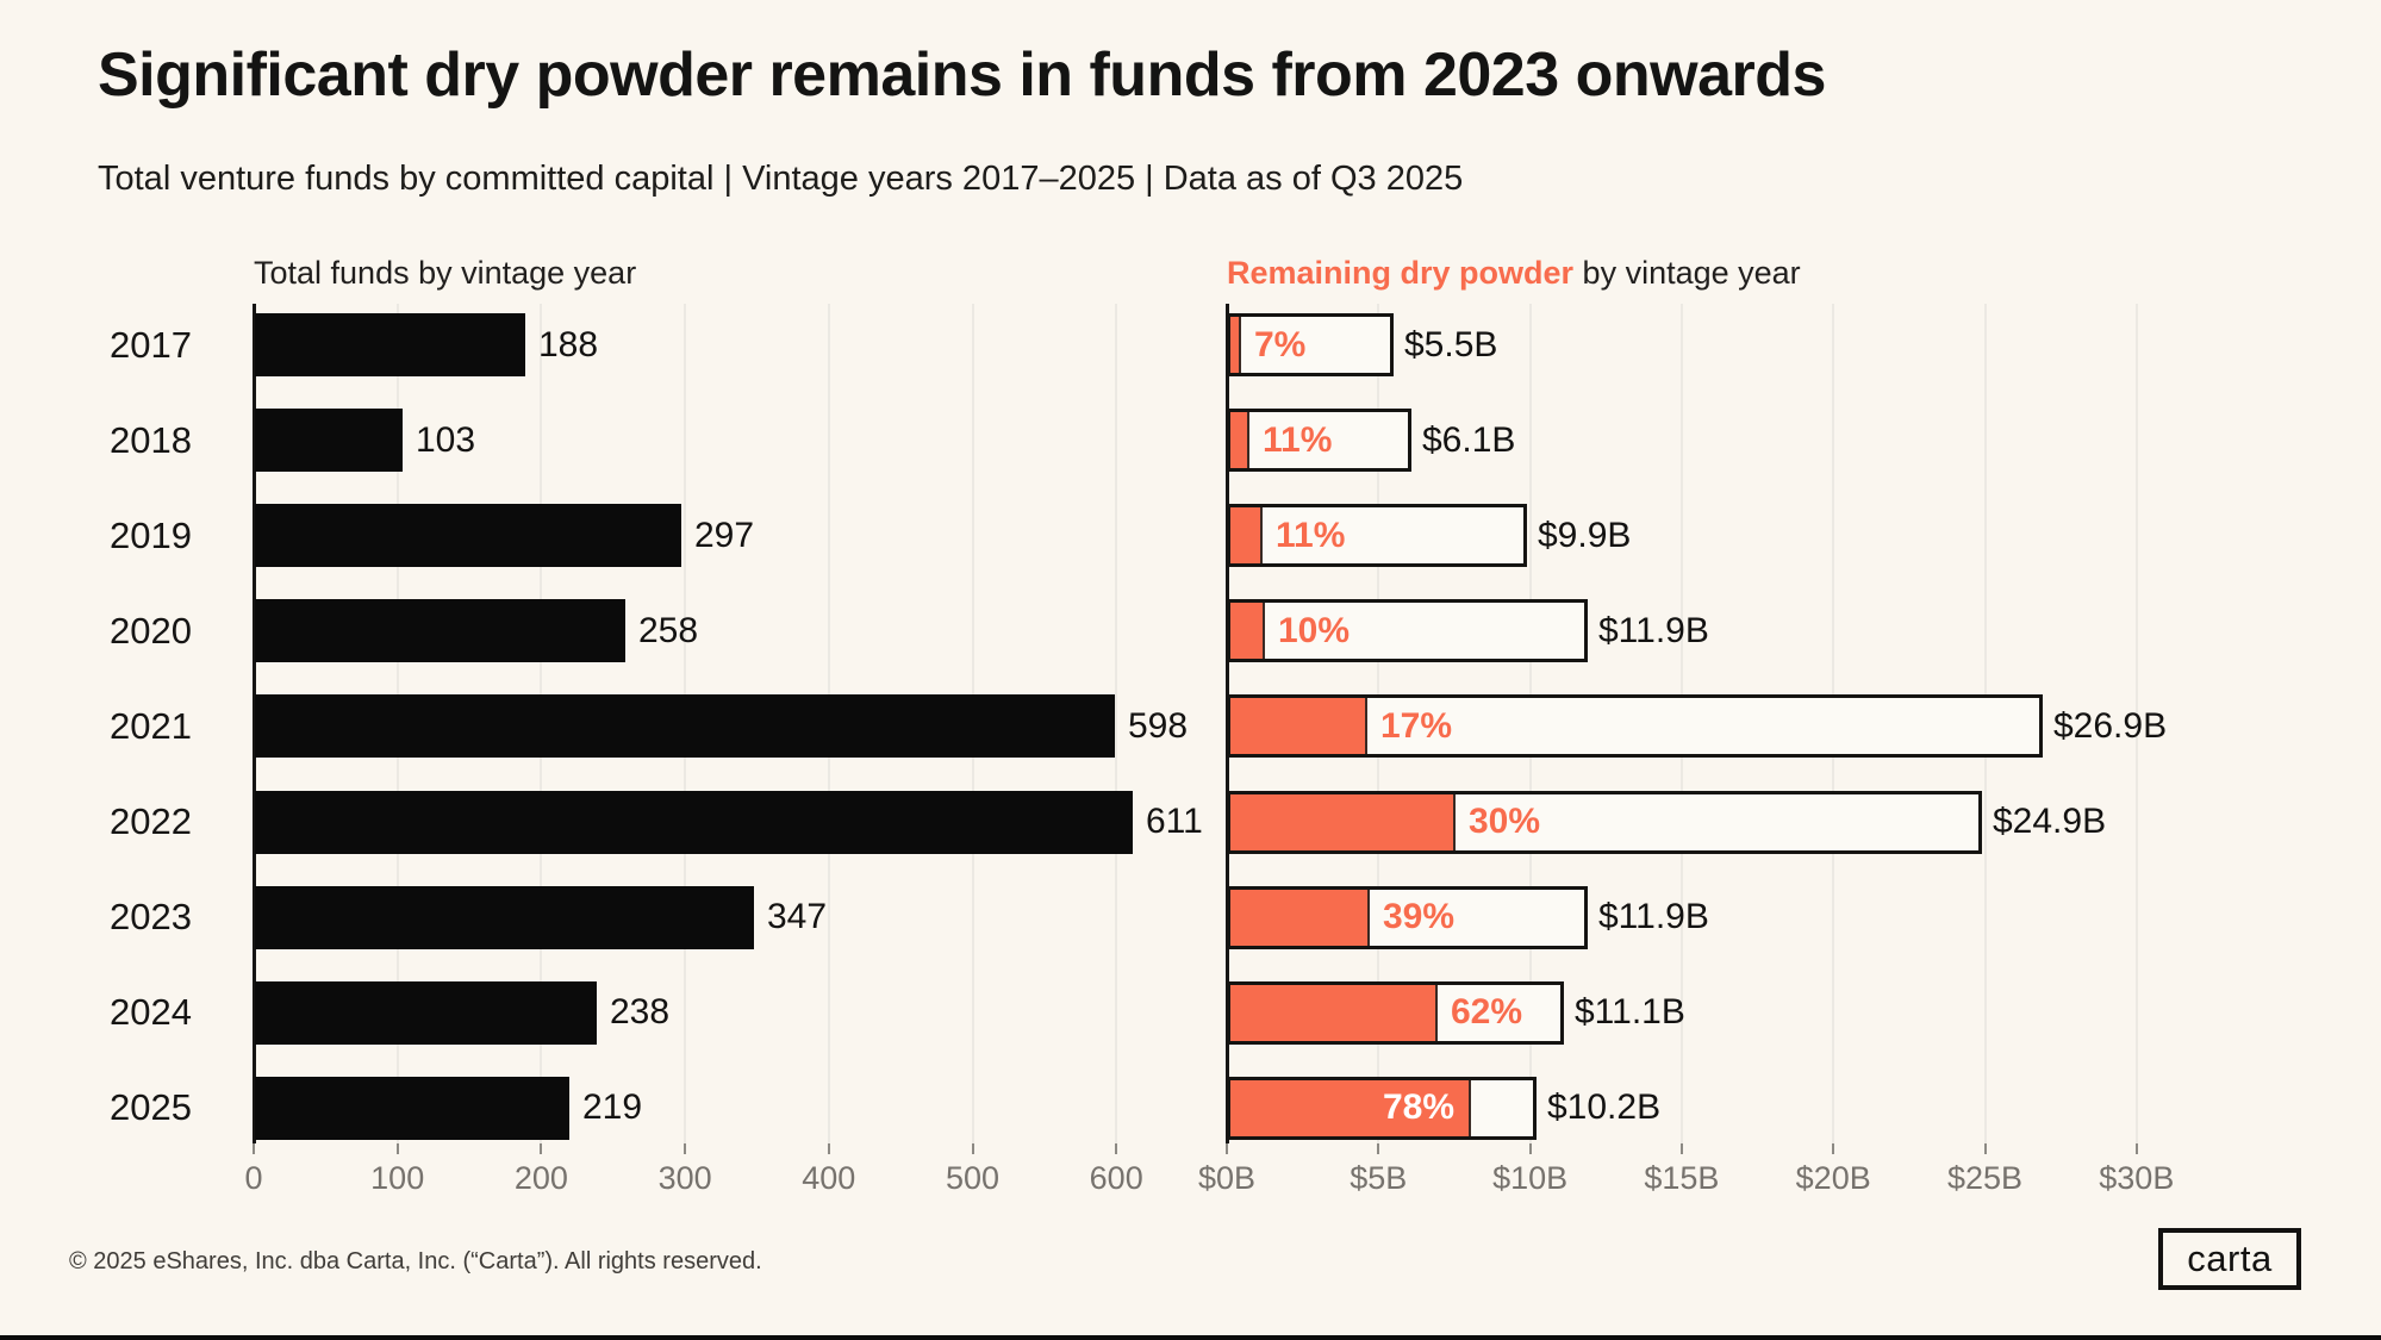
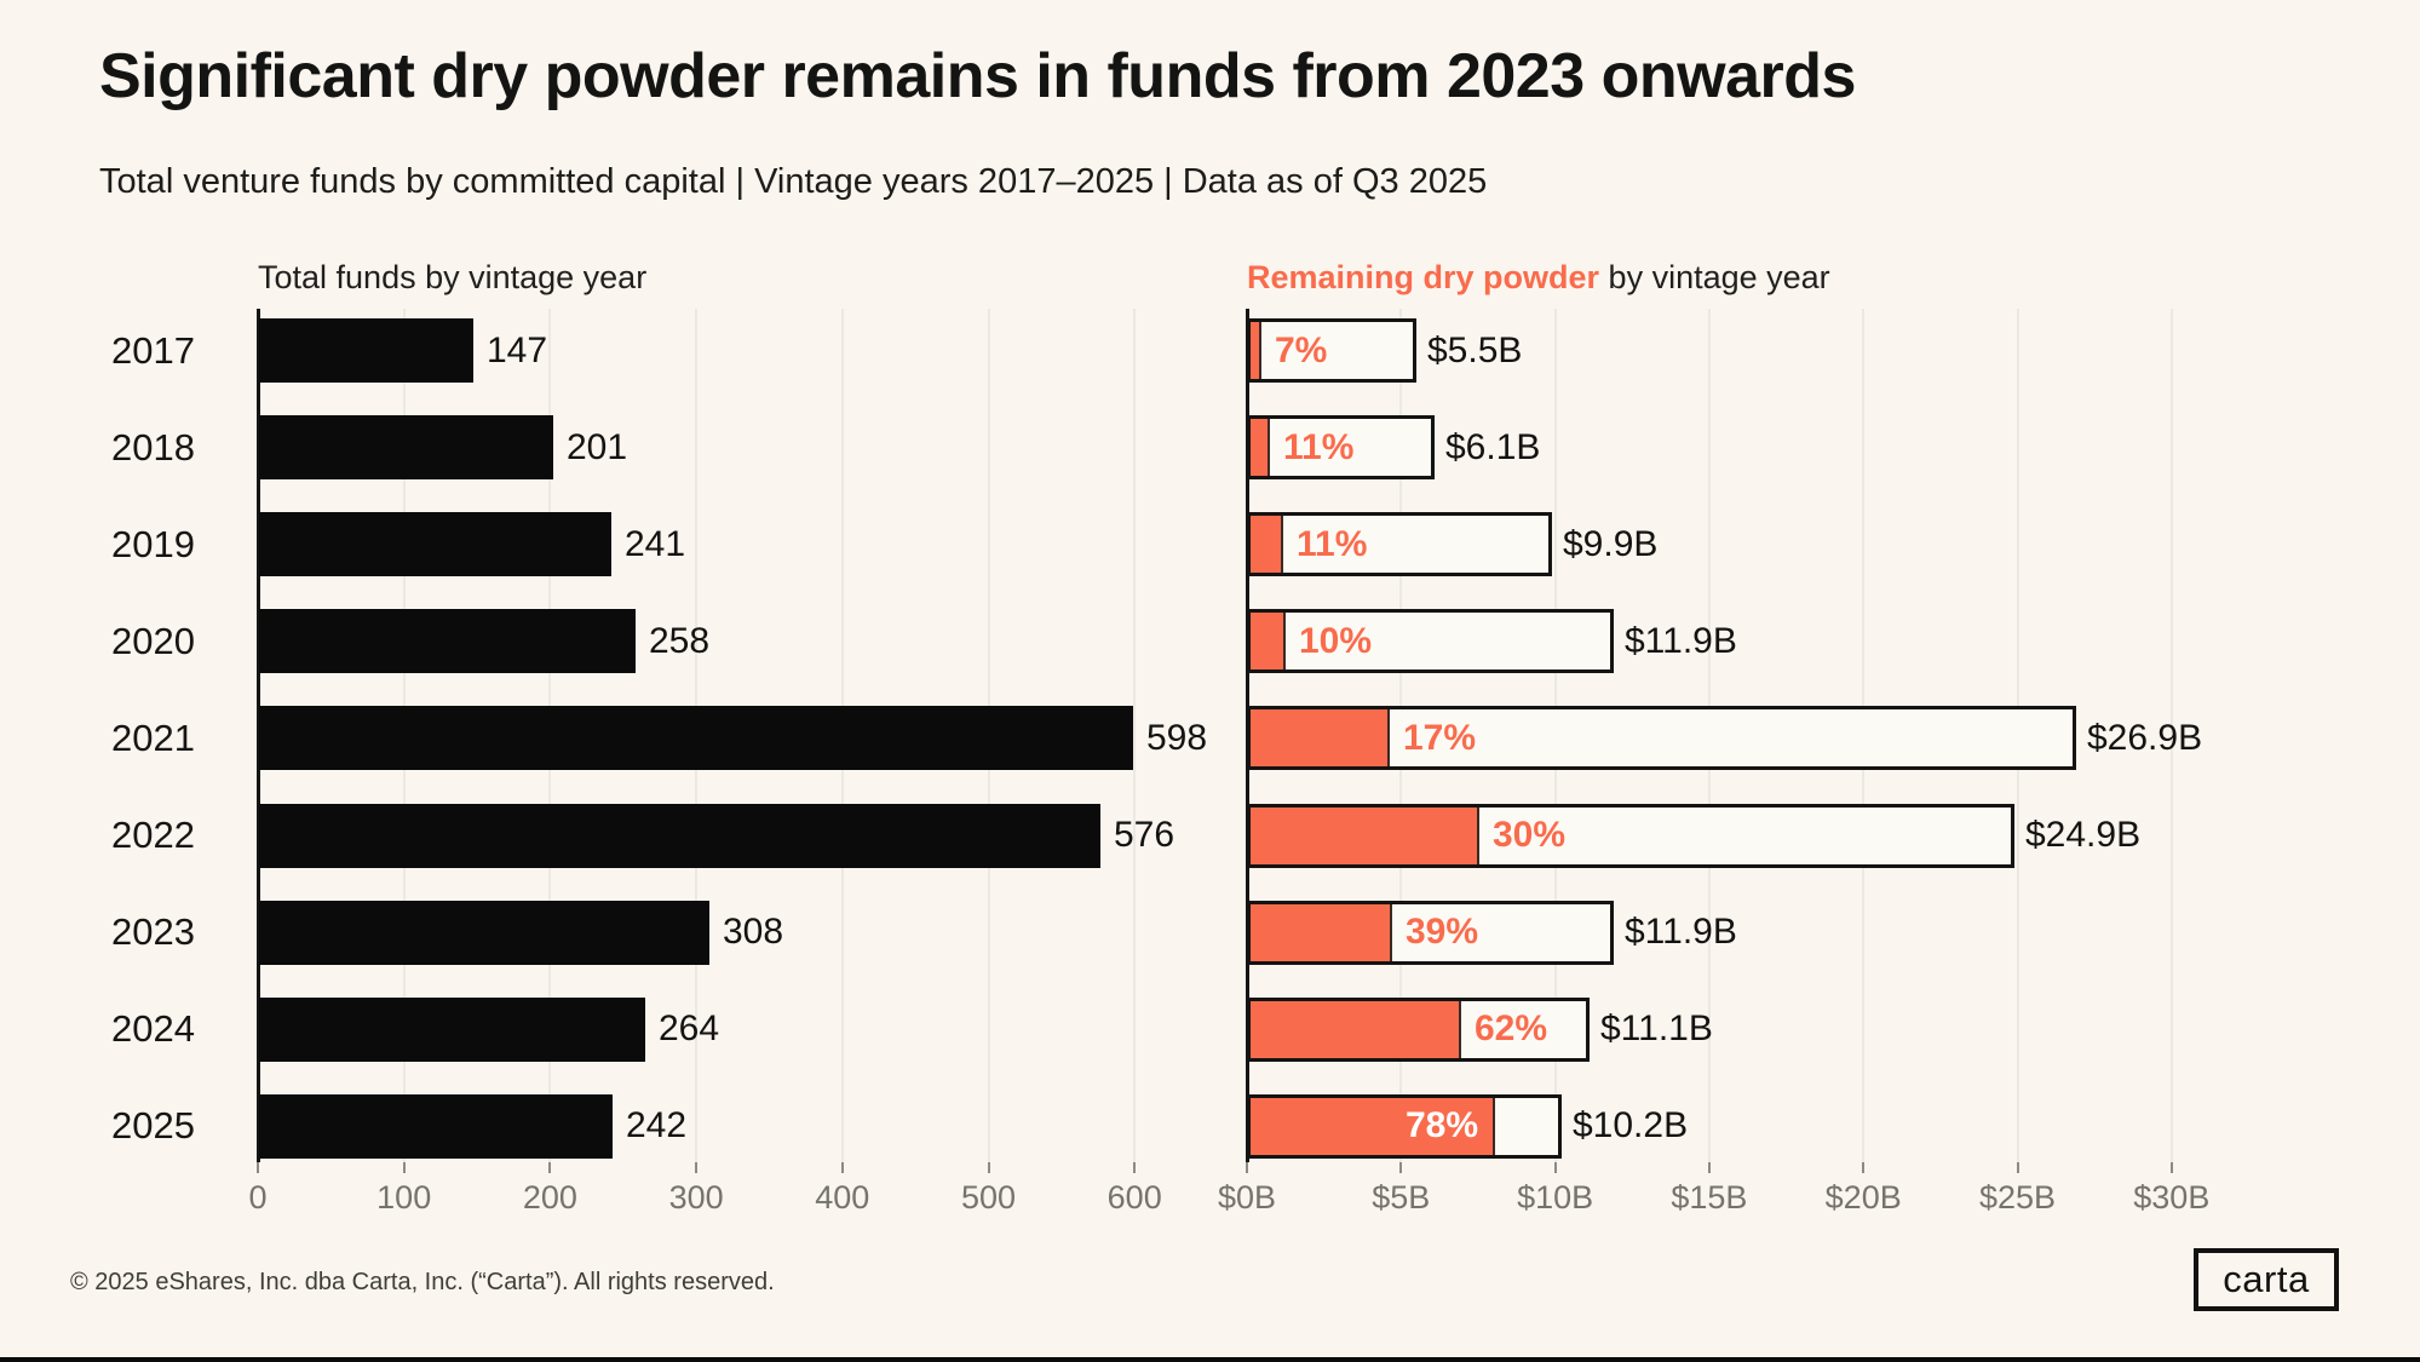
Total funds by vintage year/2017: 188 -> 147
Total funds by vintage year/2018: 103 -> 201
Total funds by vintage year/2019: 297 -> 241
Total funds by vintage year/2022: 611 -> 576
Total funds by vintage year/2023: 347 -> 308
Total funds by vintage year/2024: 238 -> 264
Total funds by vintage year/2025: 219 -> 242
